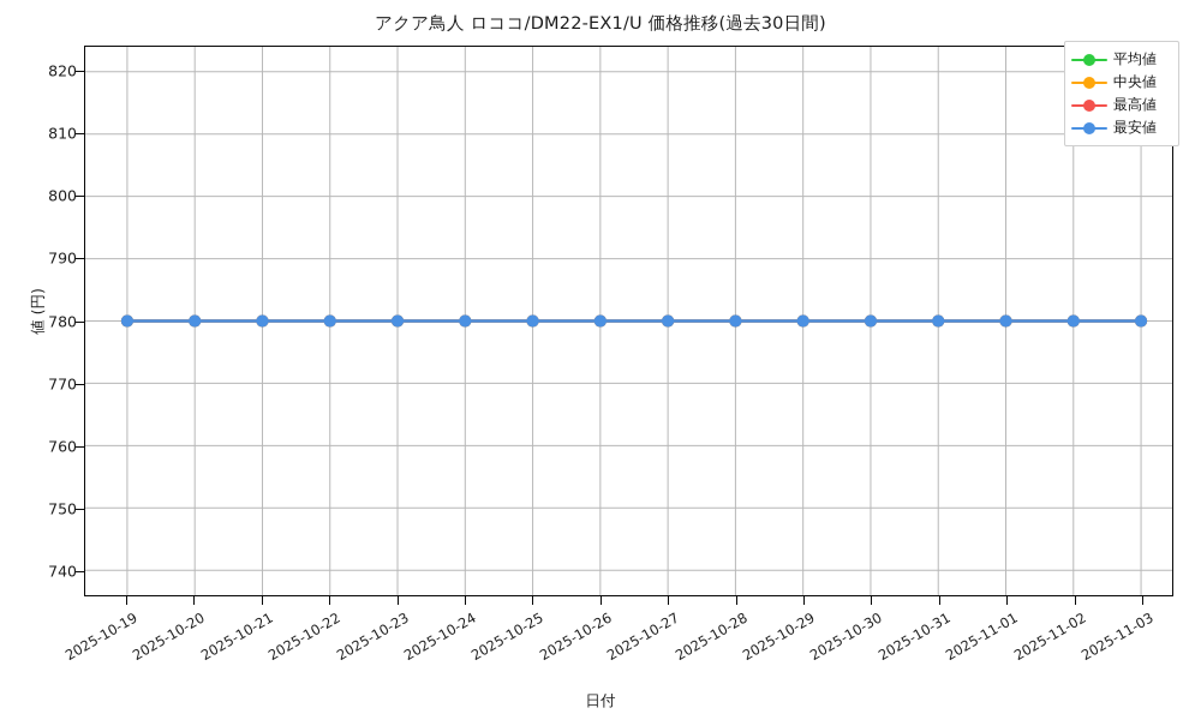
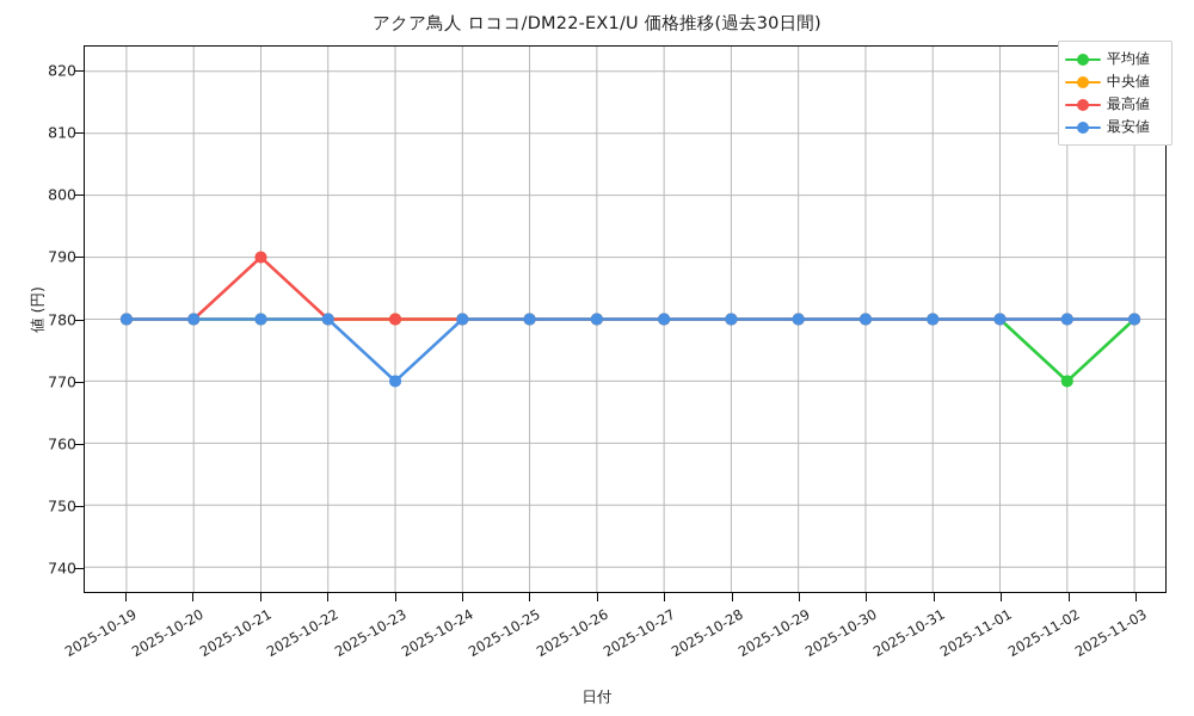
最高値/2025-10-21: 780 -> 790
最安値/2025-10-23: 780 -> 770
平均値/2025-11-02: 780 -> 770
